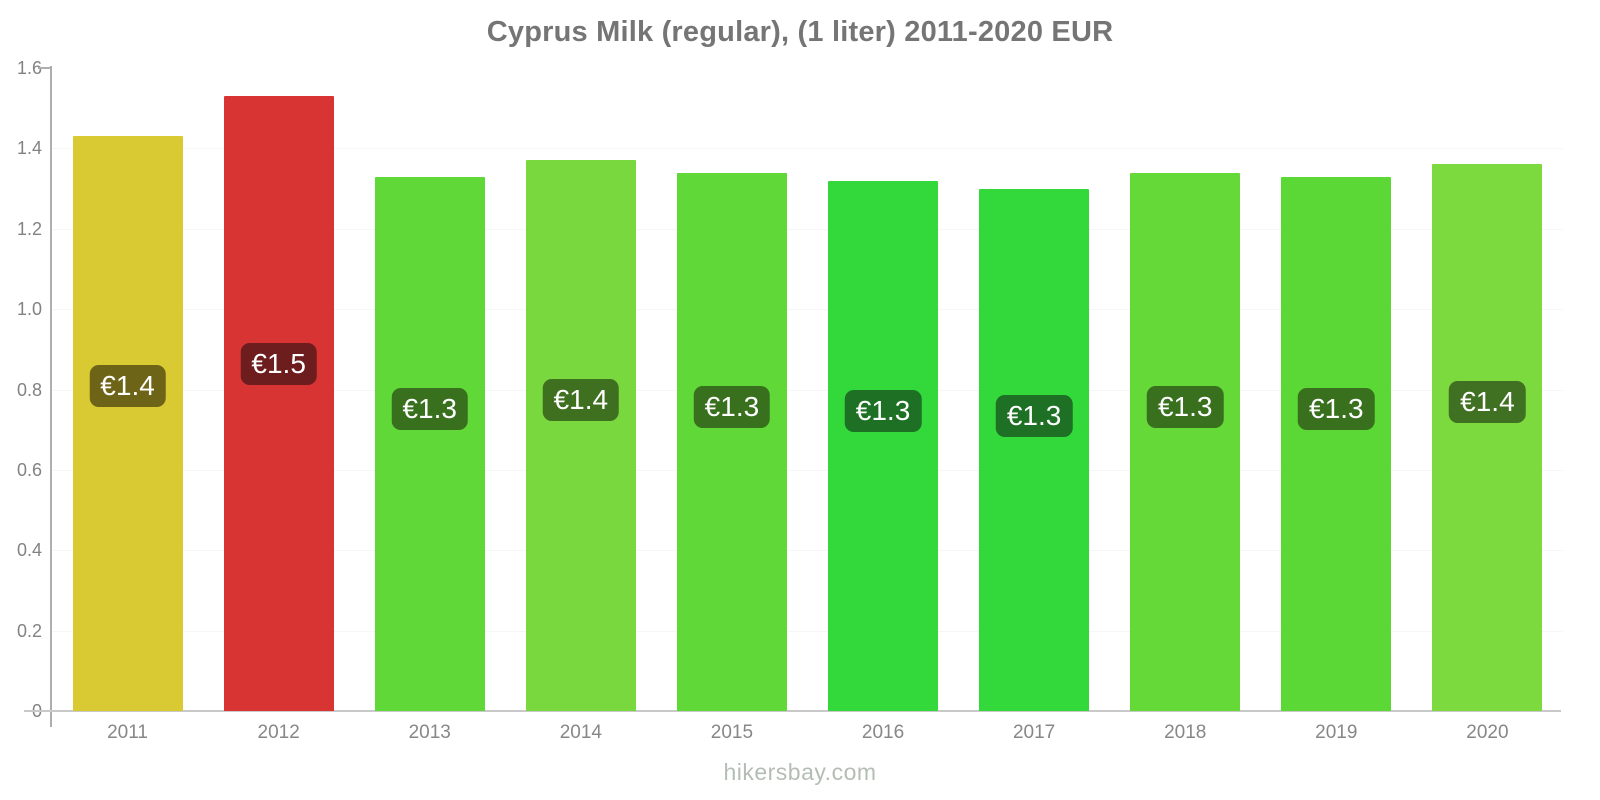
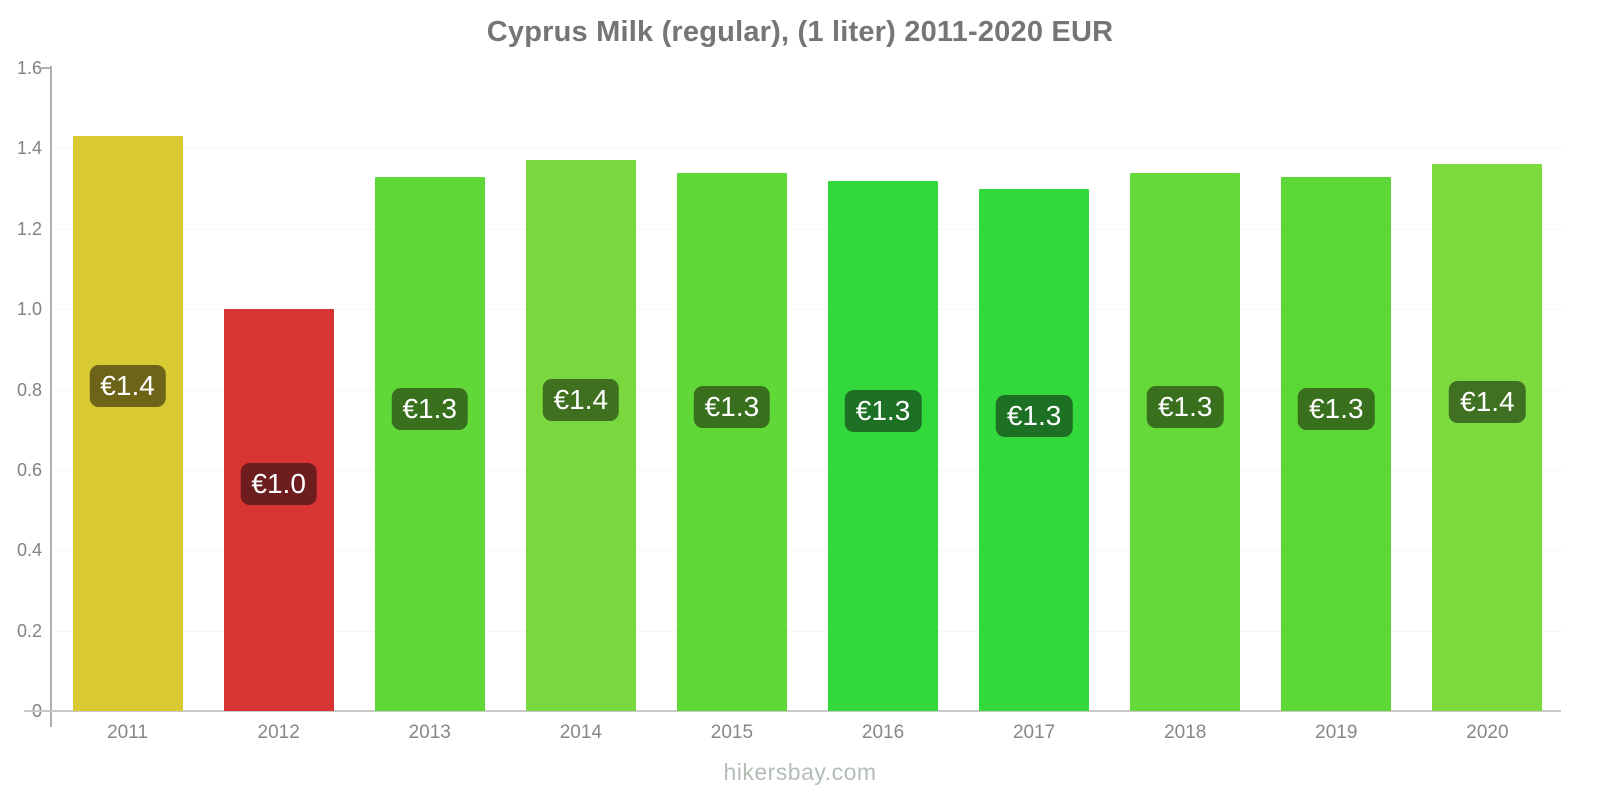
2012: €1.5 -> €1.0
